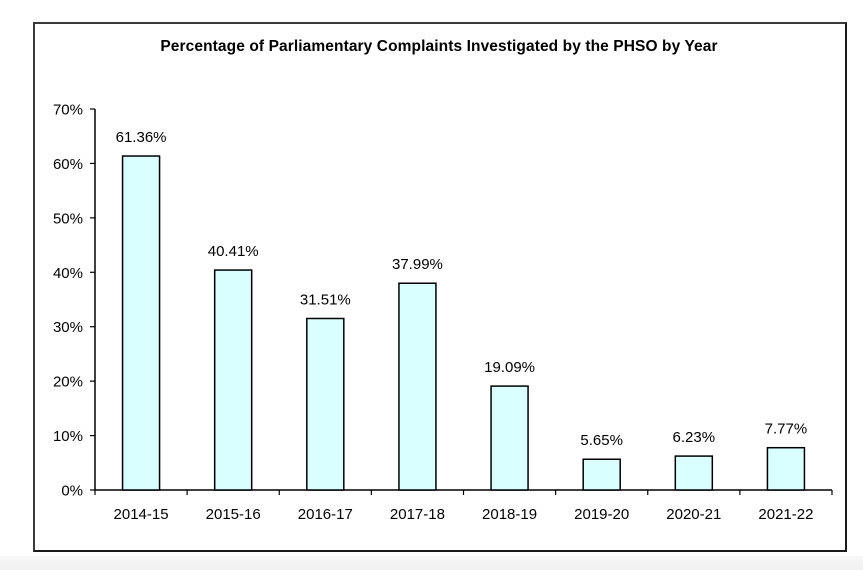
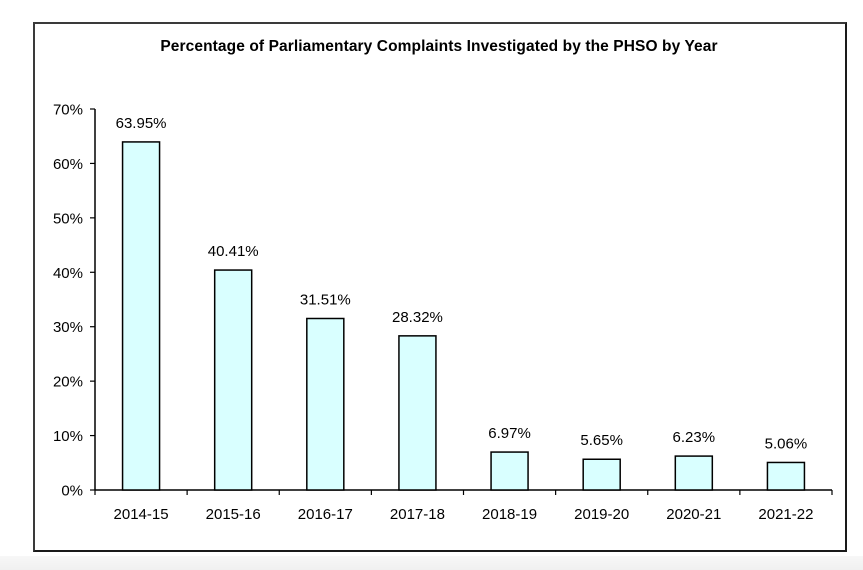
2014-15: 61.36% -> 63.95%
2017-18: 37.99% -> 28.32%
2018-19: 19.09% -> 6.97%
2021-22: 7.77% -> 5.06%
